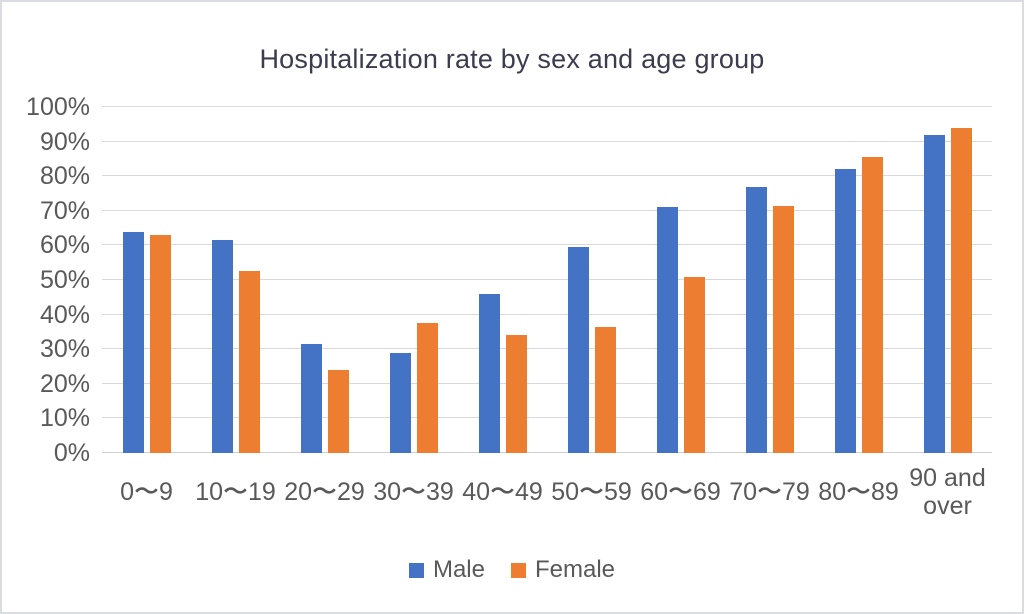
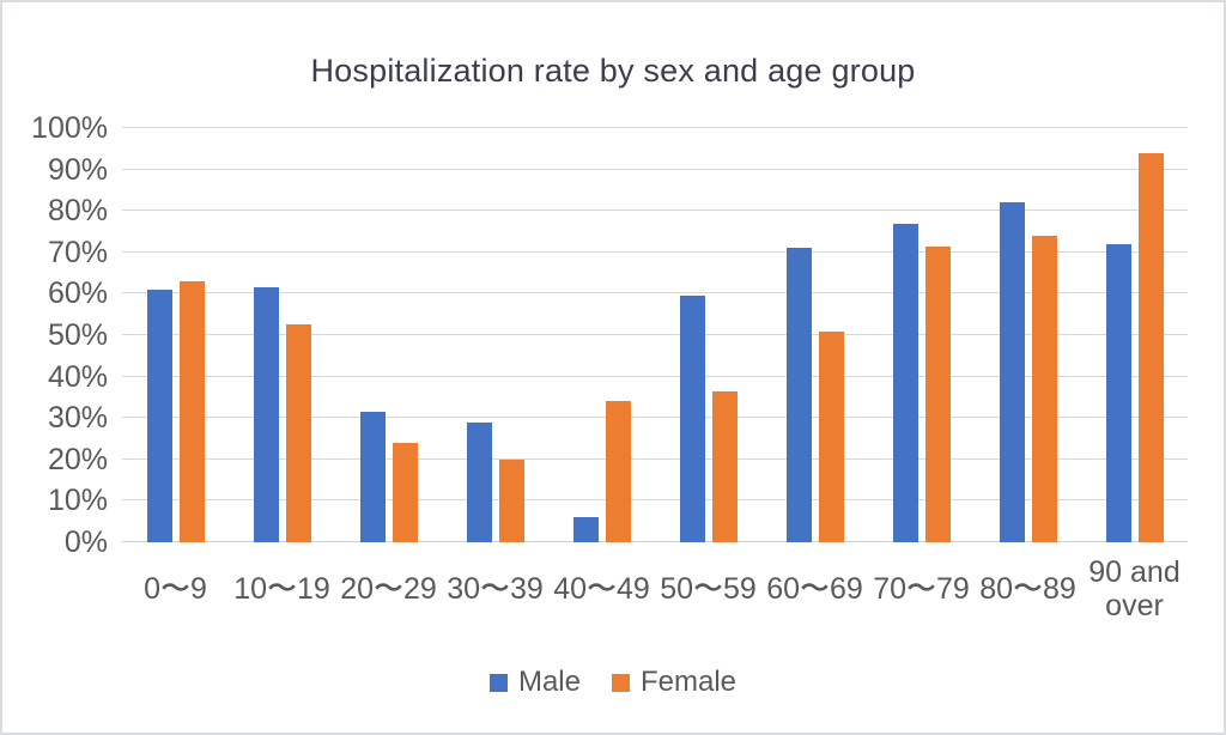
Male/0〜9: 64% -> 61%
Female/30〜39: 38% -> 20%
Male/40〜49: 46% -> 6%
Female/80〜89: 86% -> 74%
Male/90 and over: 92% -> 72%
